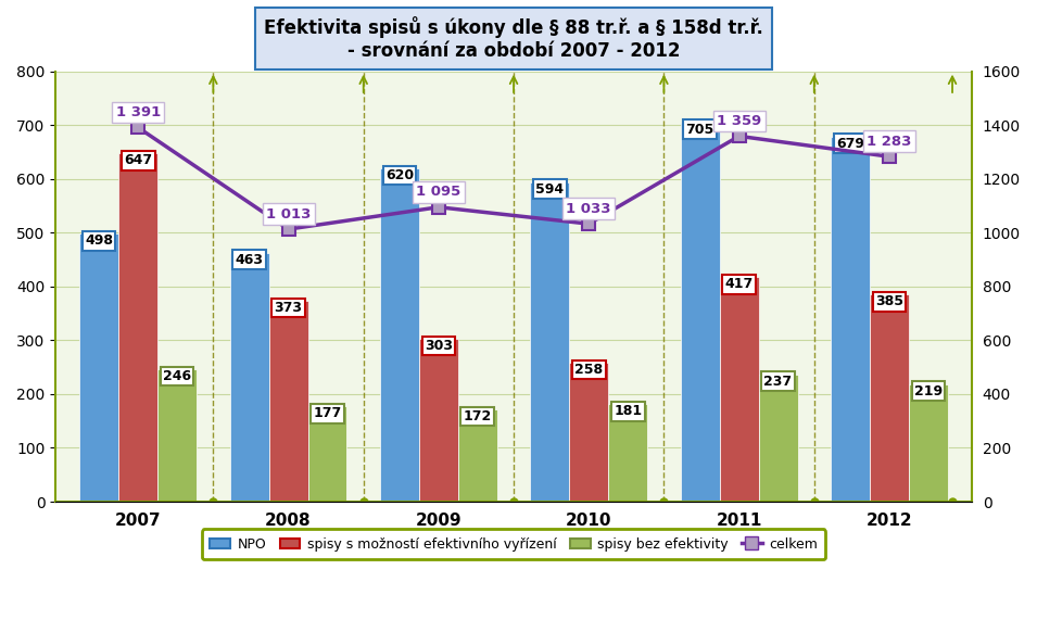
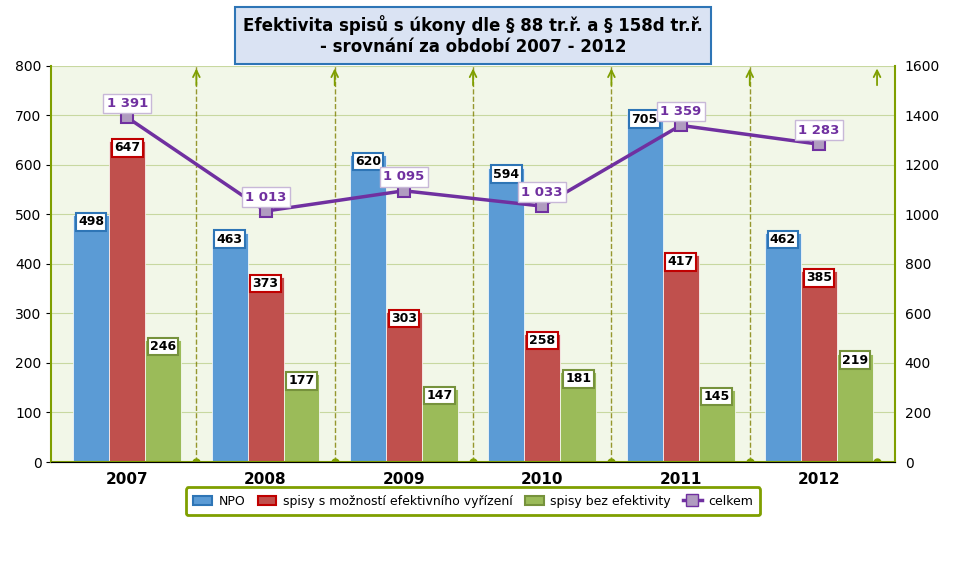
spisy bez efektivity/2009: 172 -> 147
spisy bez efektivity/2011: 237 -> 145
NPO/2012: 679 -> 462
